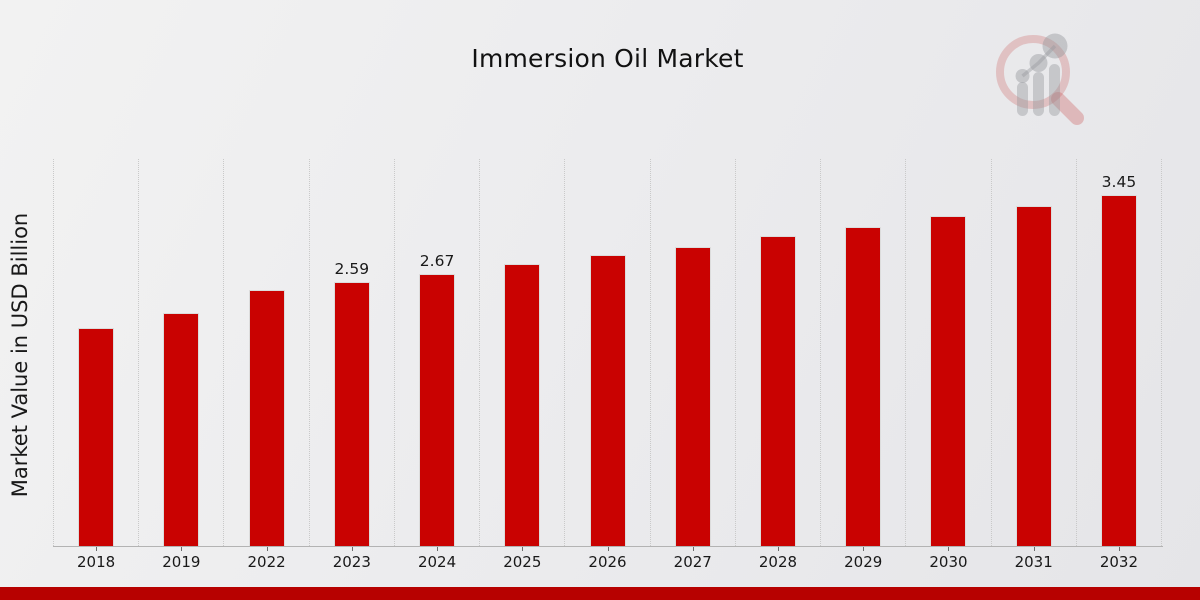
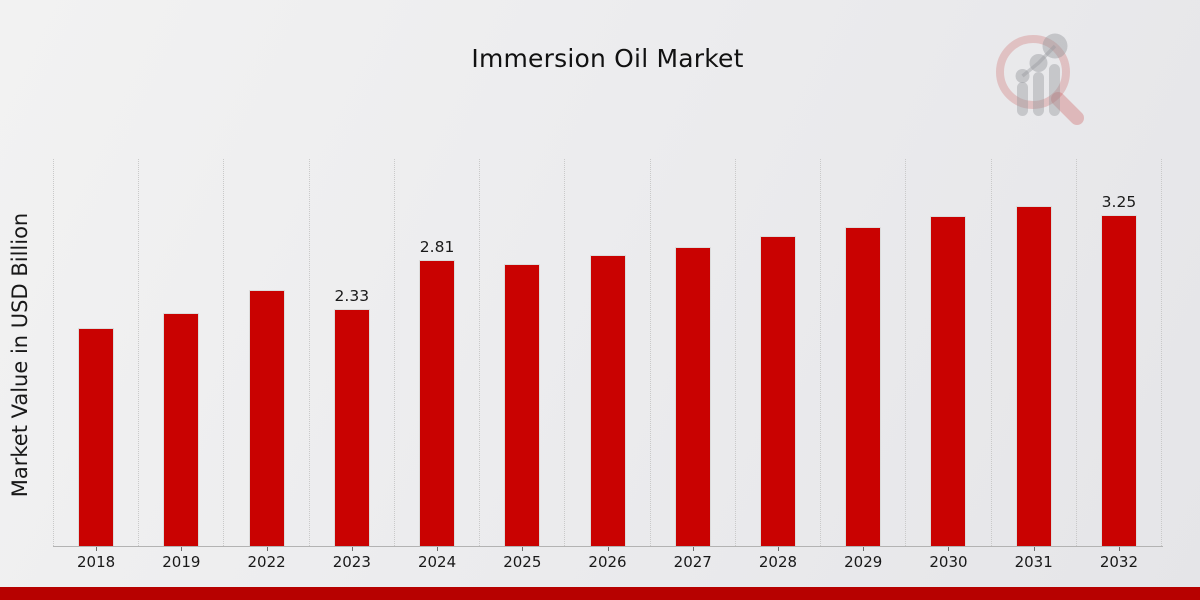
2023: 2.59 -> 2.33
2024: 2.67 -> 2.81
2032: 3.45 -> 3.25
